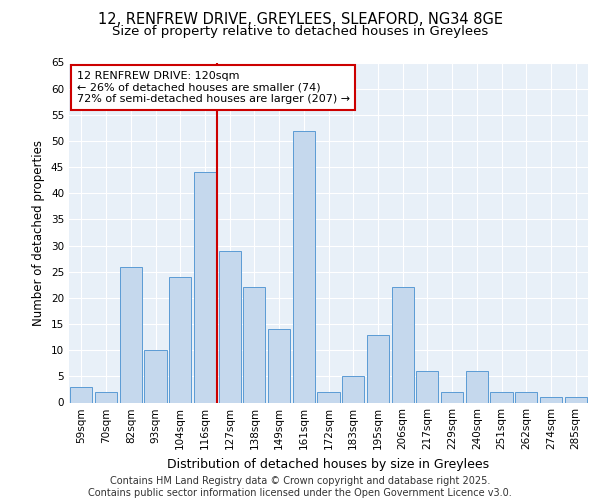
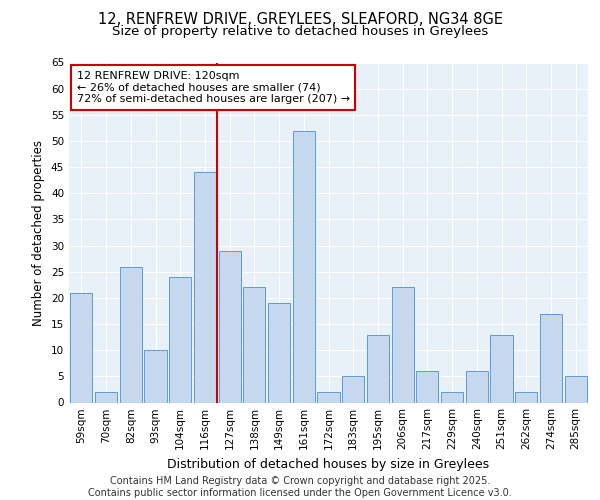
59sqm: 3 -> 21
149sqm: 14 -> 19
251sqm: 2 -> 13
274sqm: 1 -> 17
285sqm: 1 -> 5
